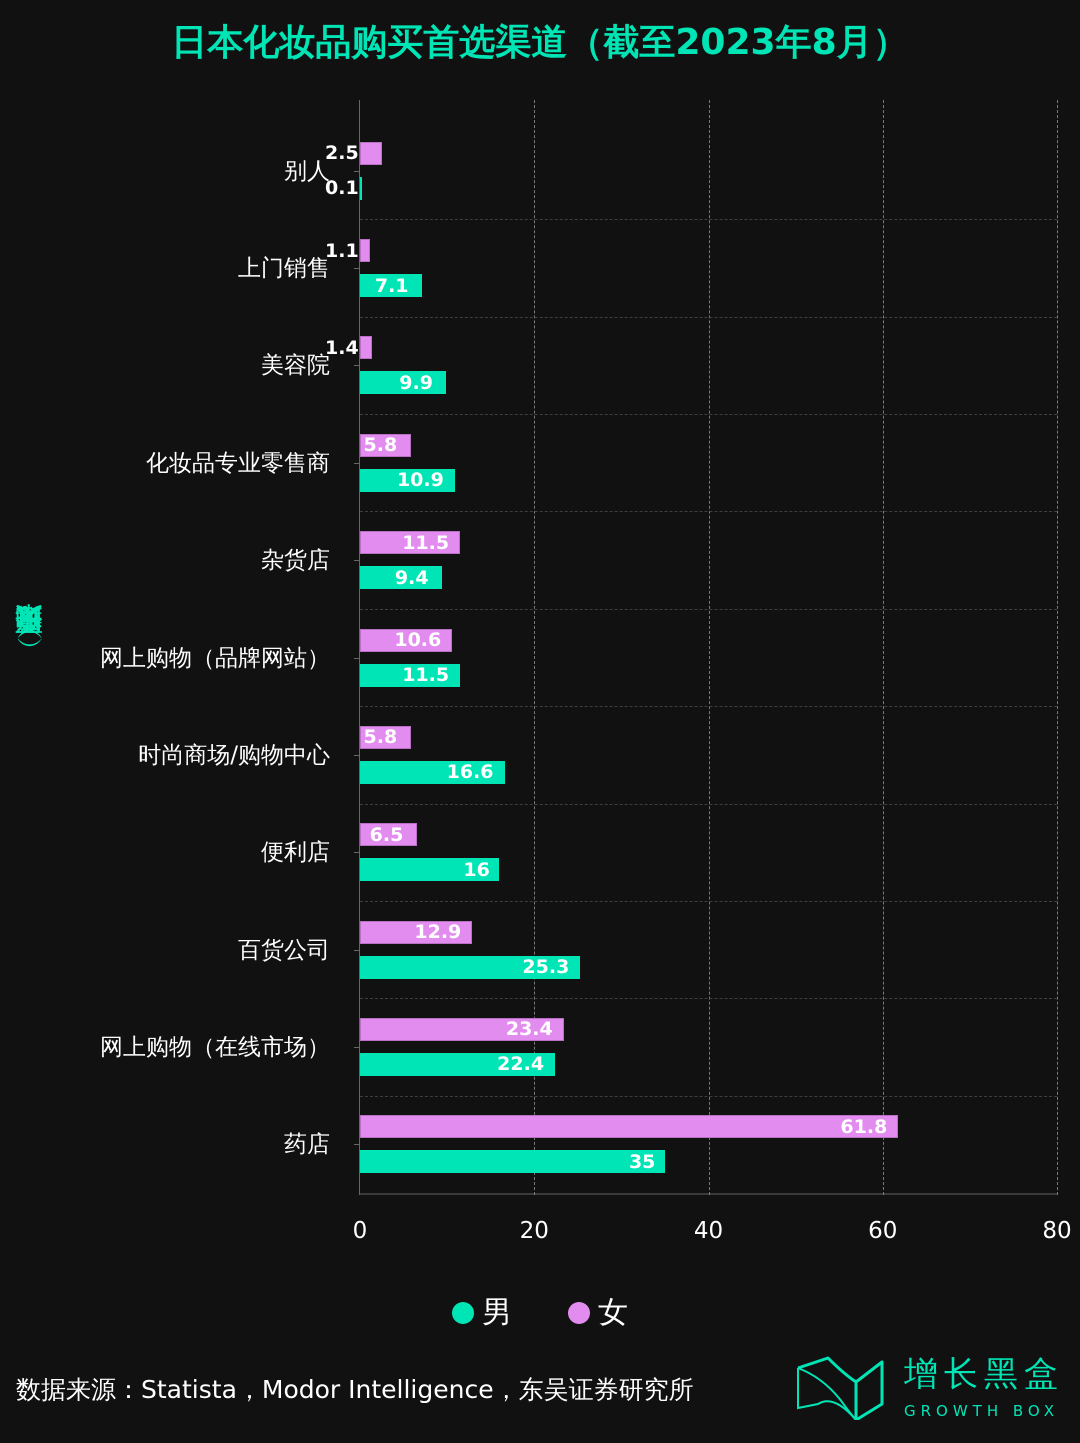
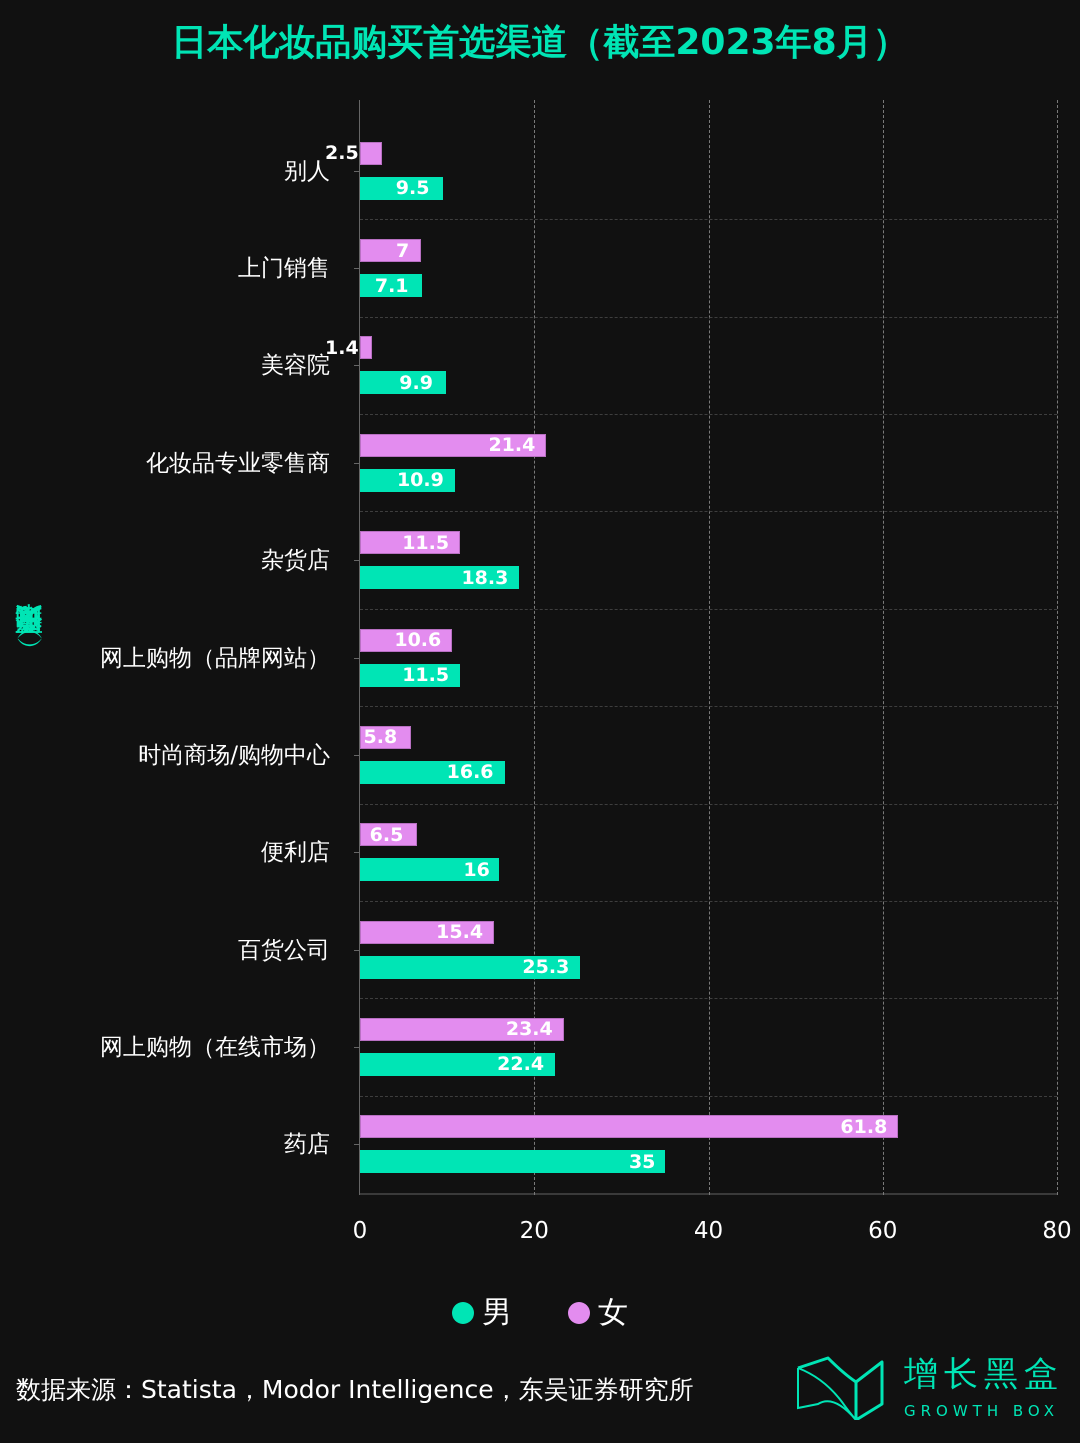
男/别人: 0.1 -> 9.5
女/上门销售: 1.1 -> 7
女/化妆品专业零售商: 5.8 -> 21.4
男/杂货店: 9.4 -> 18.3
女/百货公司: 12.9 -> 15.4
